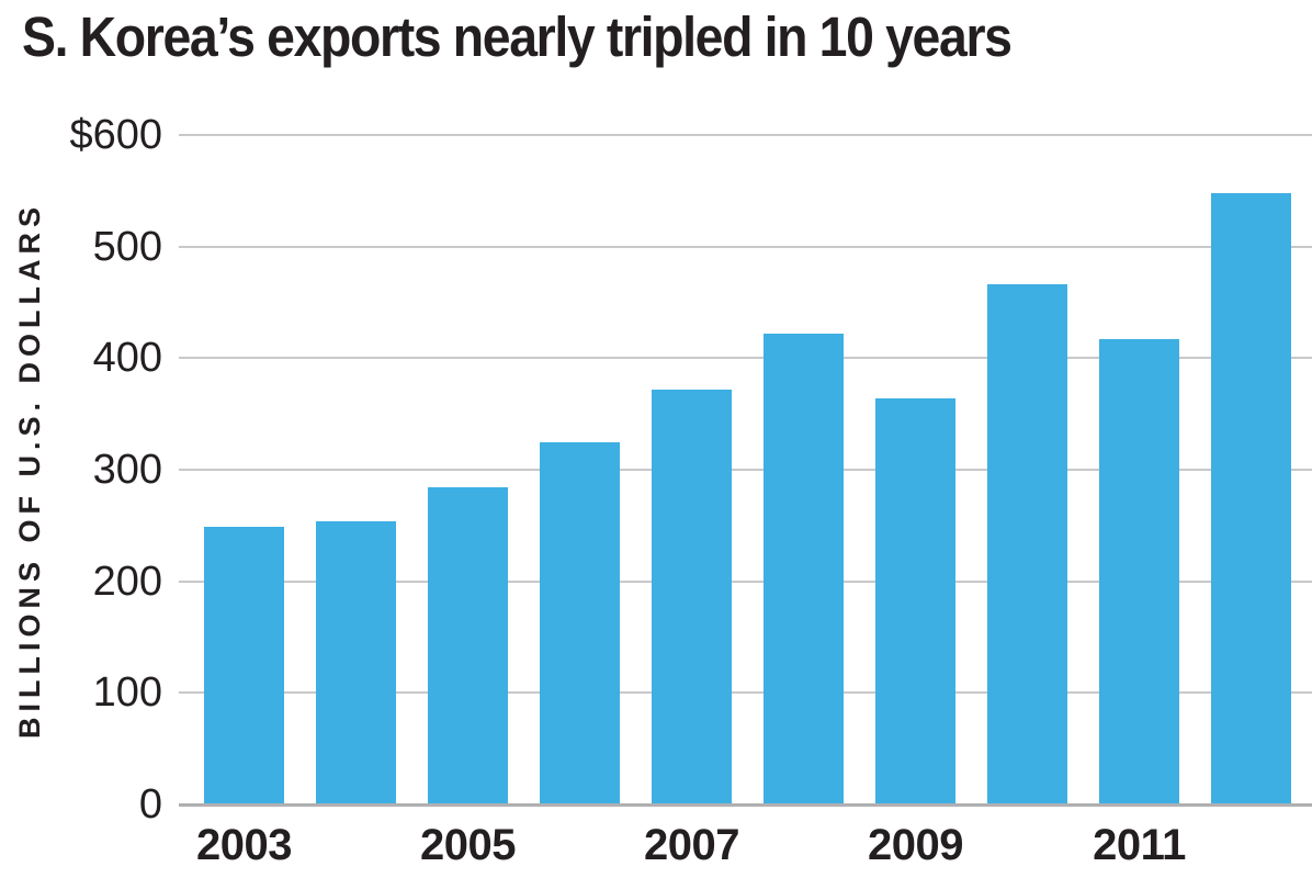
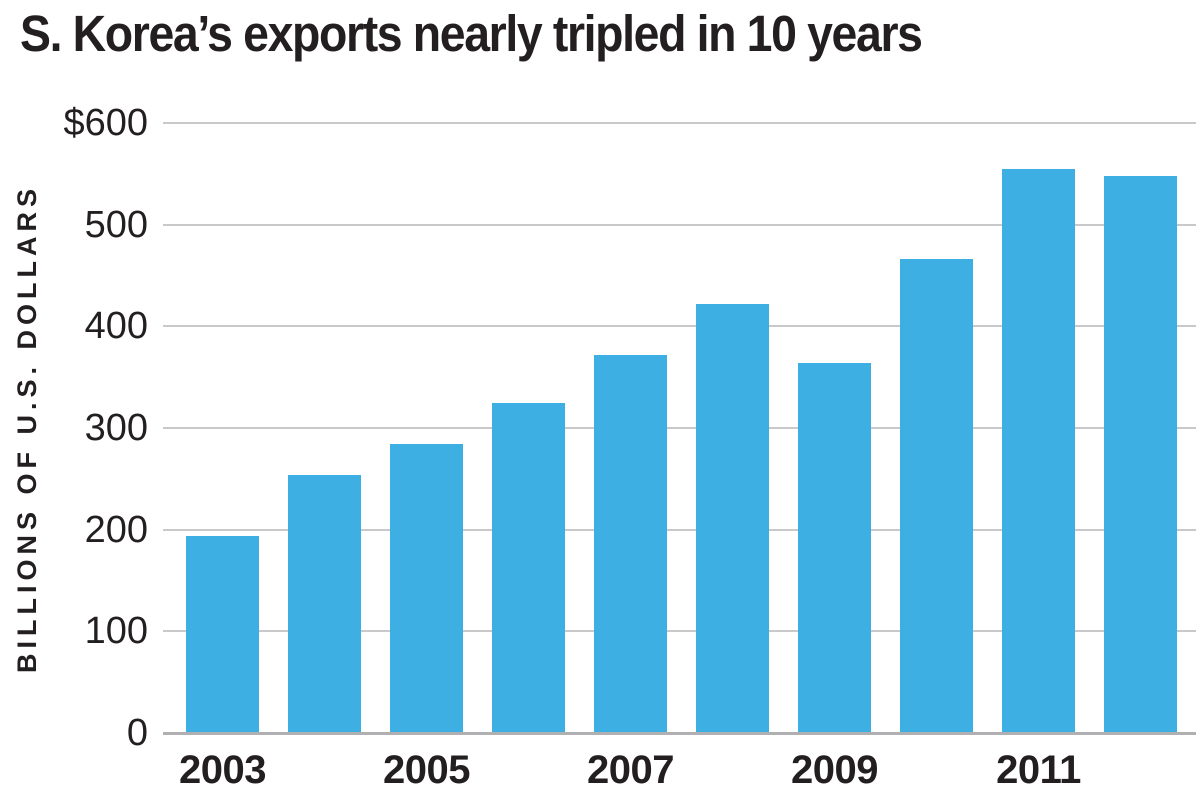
2003: $249 -> $194
2011: $417 -> $555
